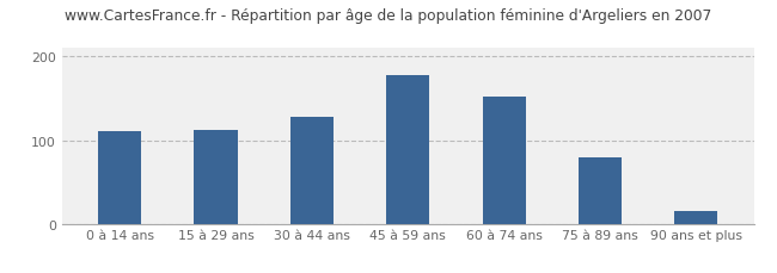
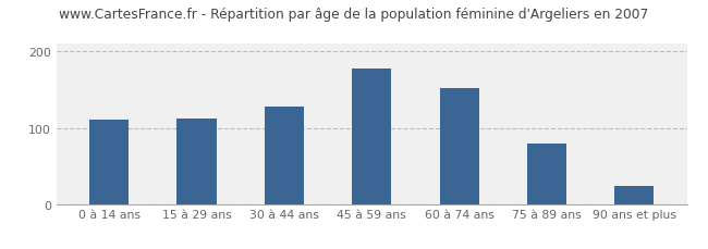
90 ans et plus: 15 -> 24
